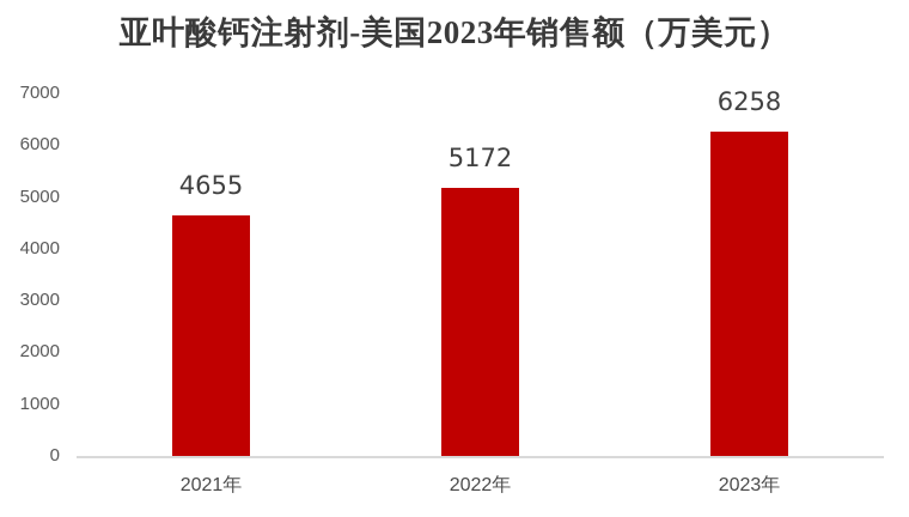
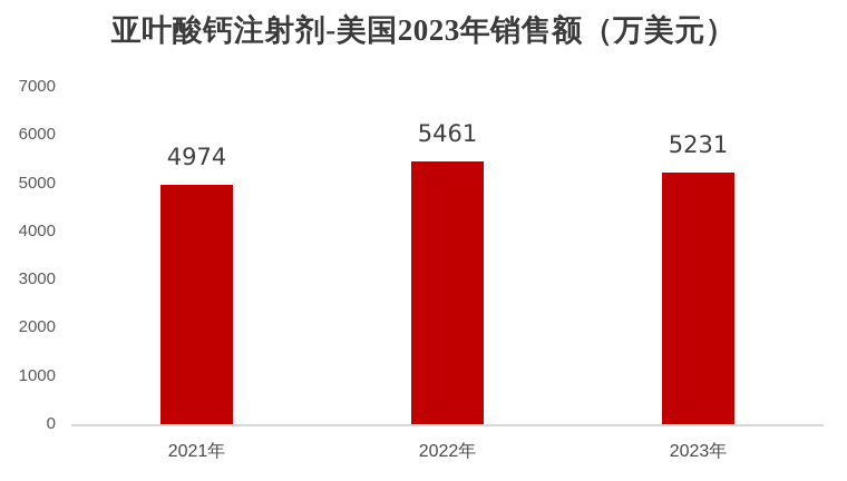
2021年: 4655 -> 4974
2022年: 5172 -> 5461
2023年: 6258 -> 5231
